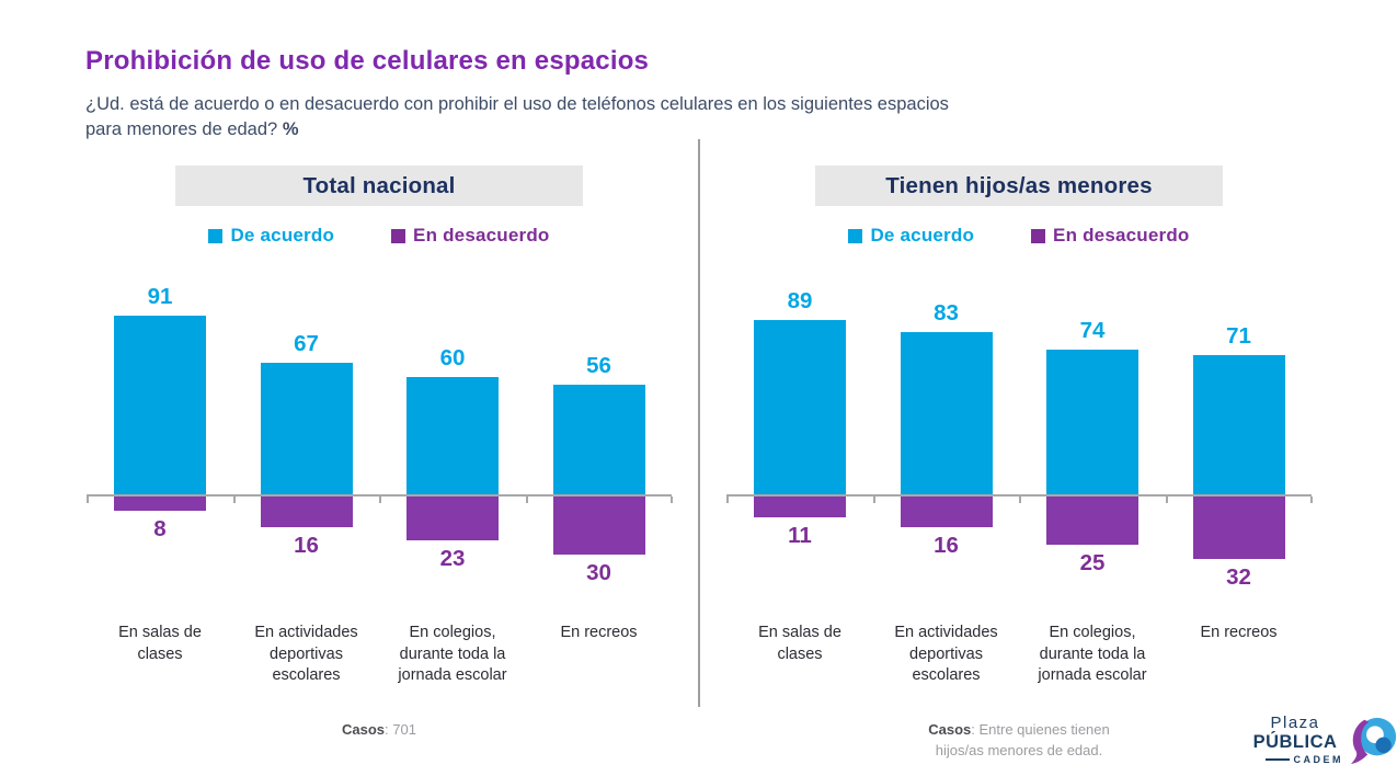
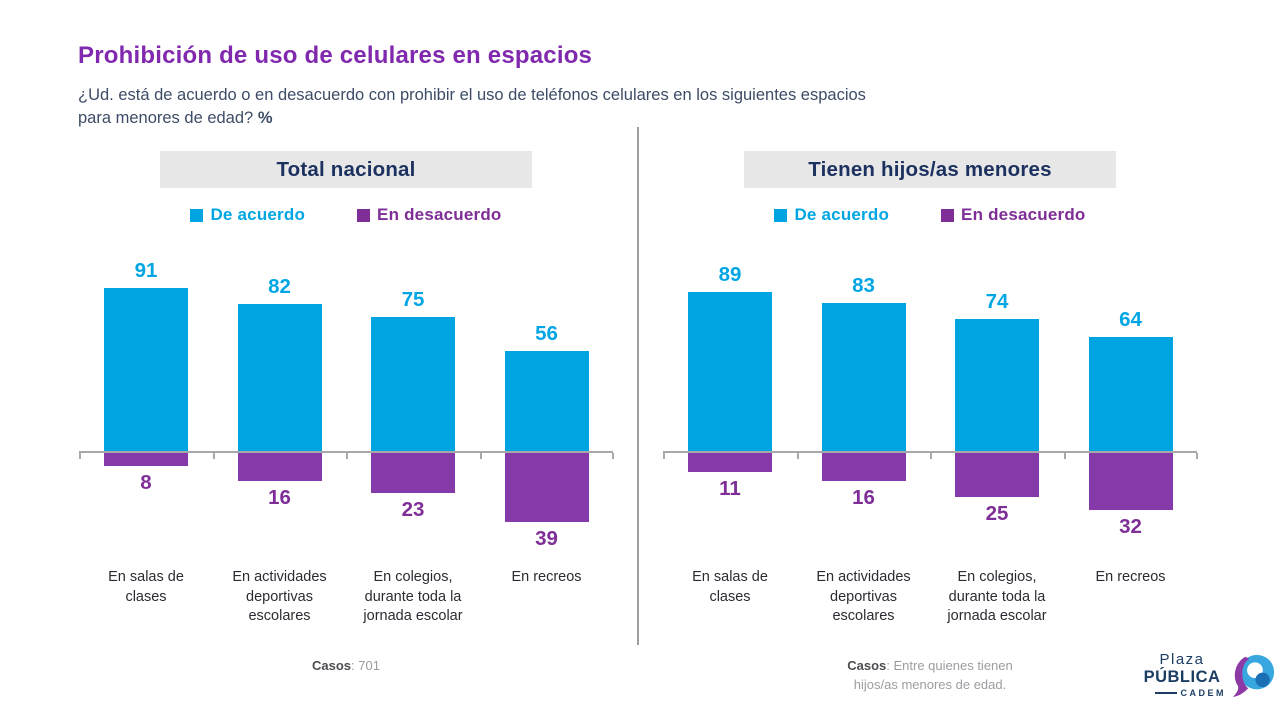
Total nacional/De acuerdo/En actividades deportivas escolares: 67 -> 82
Total nacional/De acuerdo/En colegios, durante toda la jornada escolar: 60 -> 75
Total nacional/En desacuerdo/En recreos: 30 -> 39
Tienen hijos/as menores/De acuerdo/En recreos: 71 -> 64
